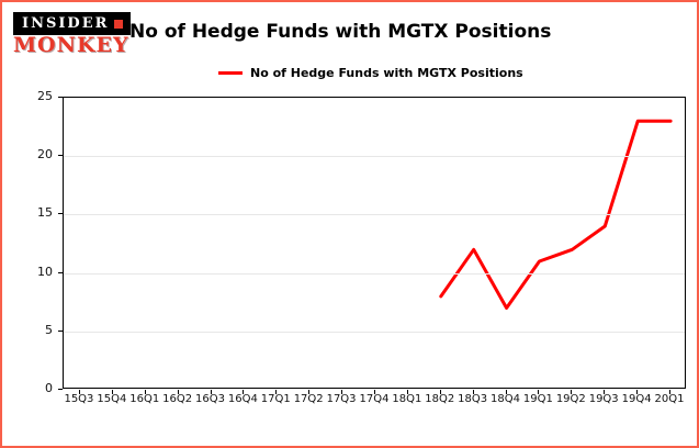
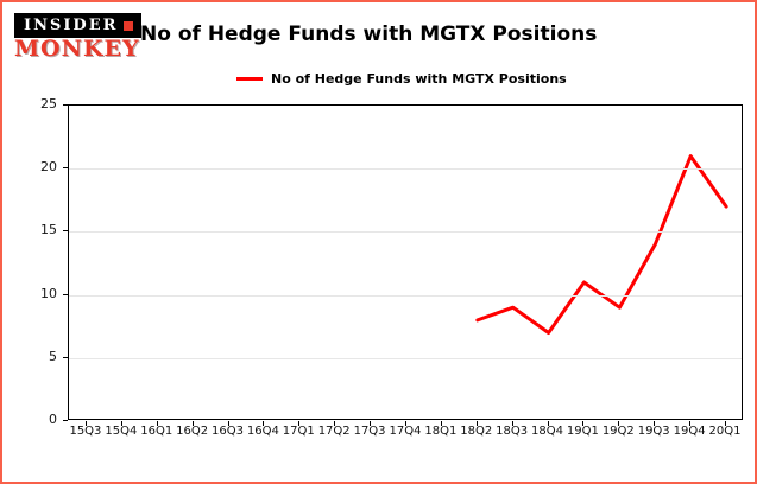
18Q3: 12 -> 9
19Q2: 12 -> 9
19Q4: 23 -> 21
20Q1: 23 -> 17
